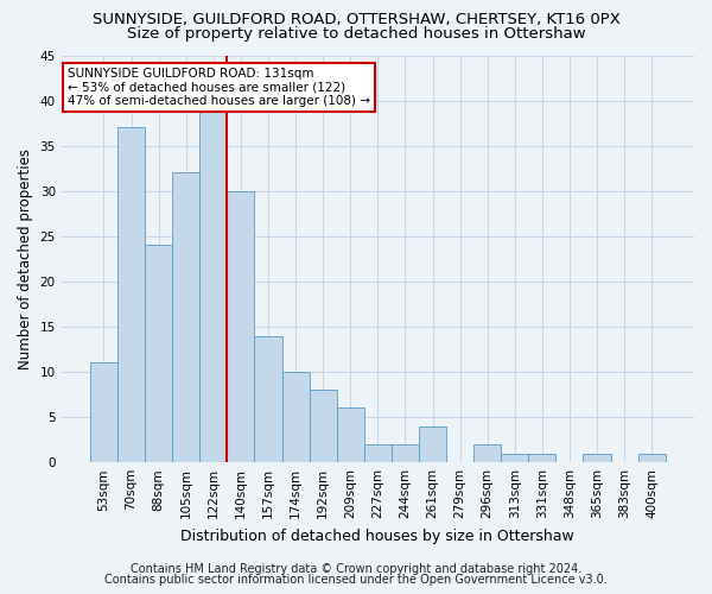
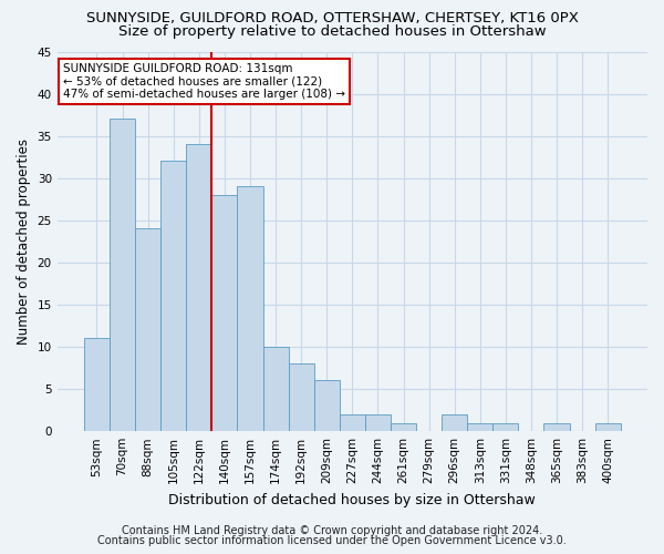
122sqm: 39 -> 34
140sqm: 30 -> 28
157sqm: 14 -> 29
261sqm: 4 -> 1
